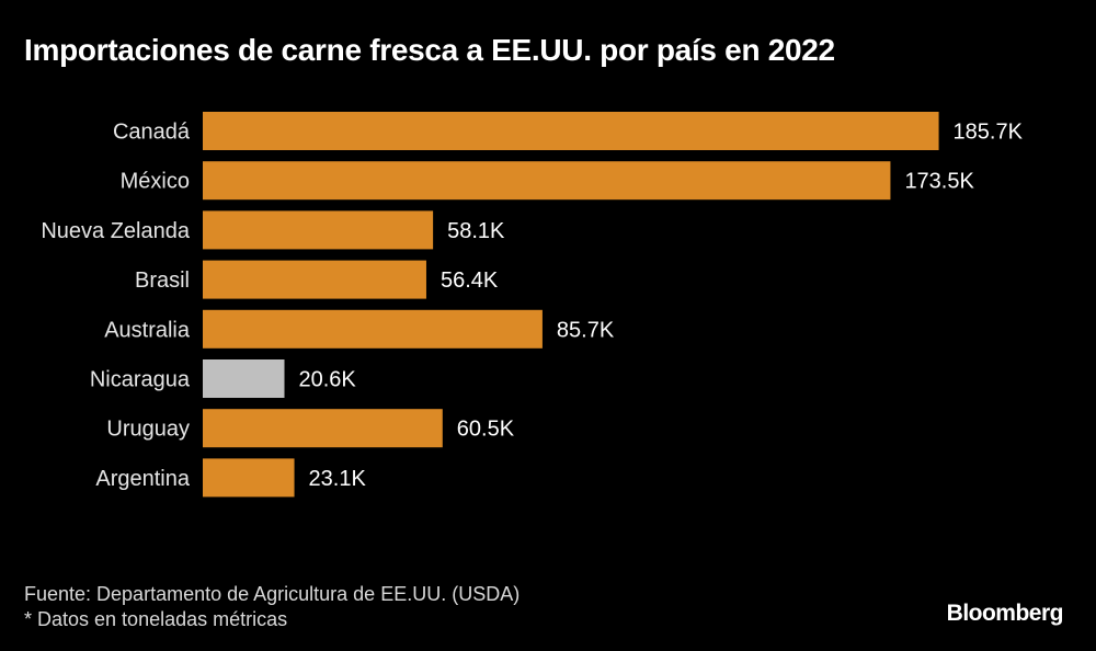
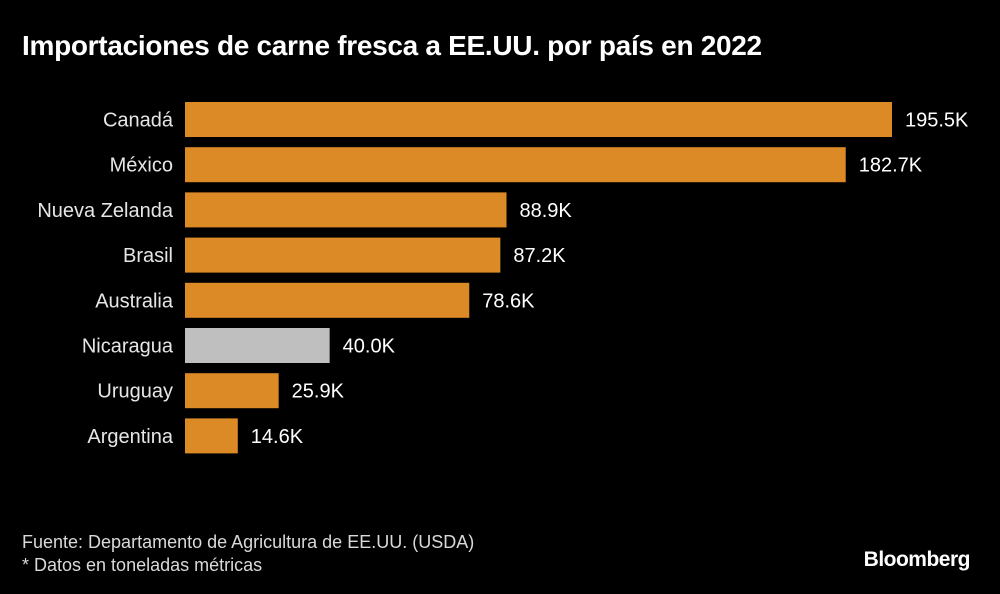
Canadá: 185.7K -> 195.5K
México: 173.5K -> 182.7K
Nueva Zelanda: 58.1K -> 88.9K
Brasil: 56.4K -> 87.2K
Australia: 85.7K -> 78.6K
Nicaragua: 20.6K -> 40.0K
Uruguay: 60.5K -> 25.9K
Argentina: 23.1K -> 14.6K
